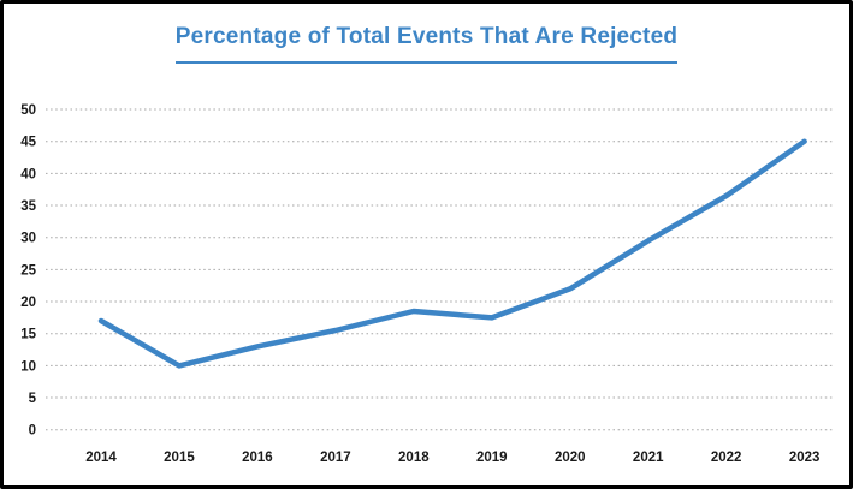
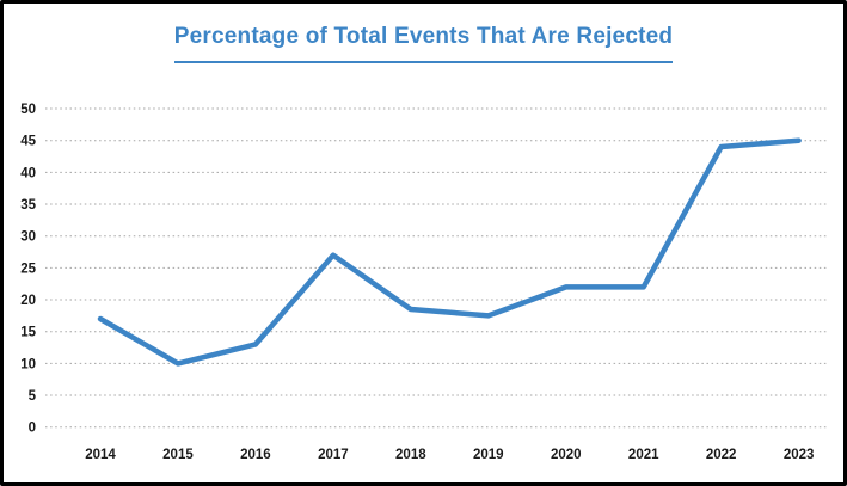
2017: 16 -> 27
2021: 30 -> 22
2022: 36 -> 44
